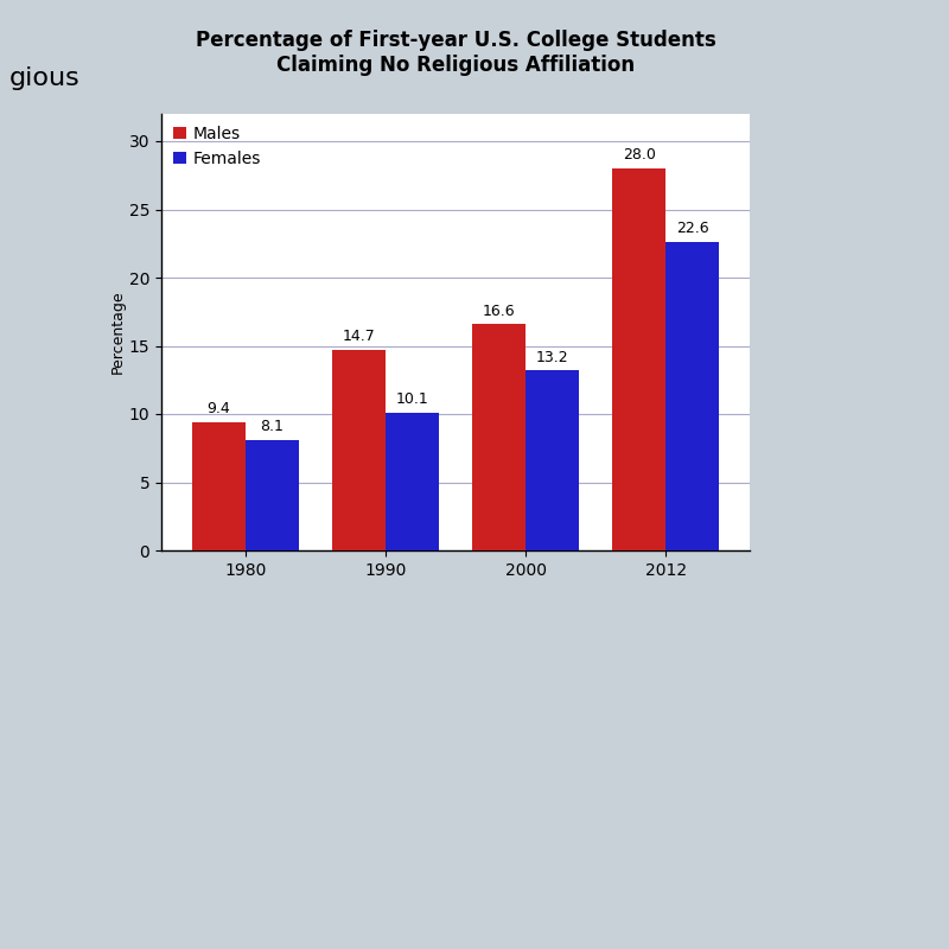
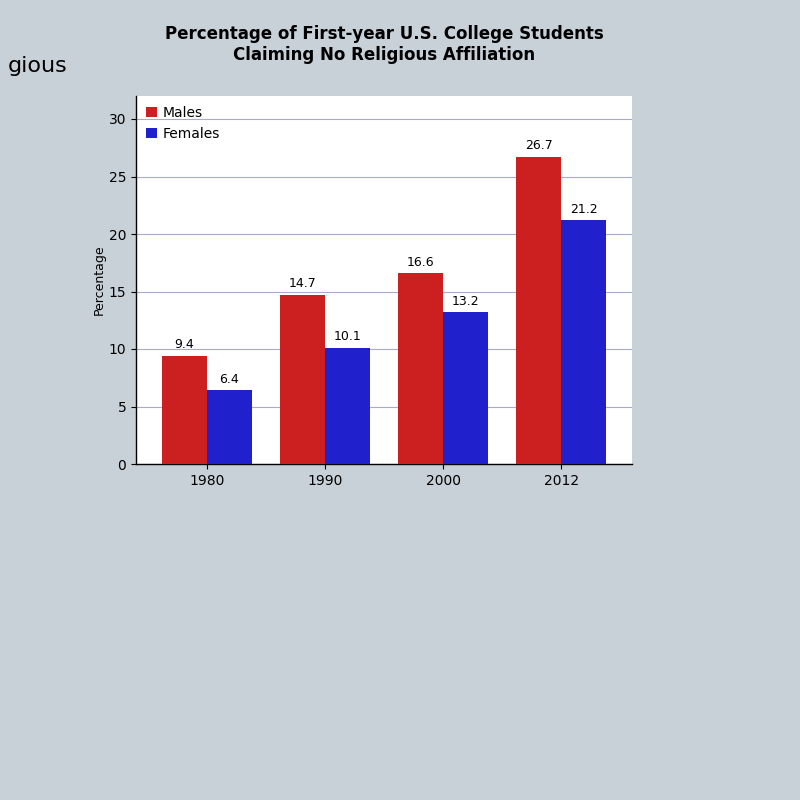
Females/1980: 8.1 -> 6.4
Males/2012: 28.0 -> 26.7
Females/2012: 22.6 -> 21.2
